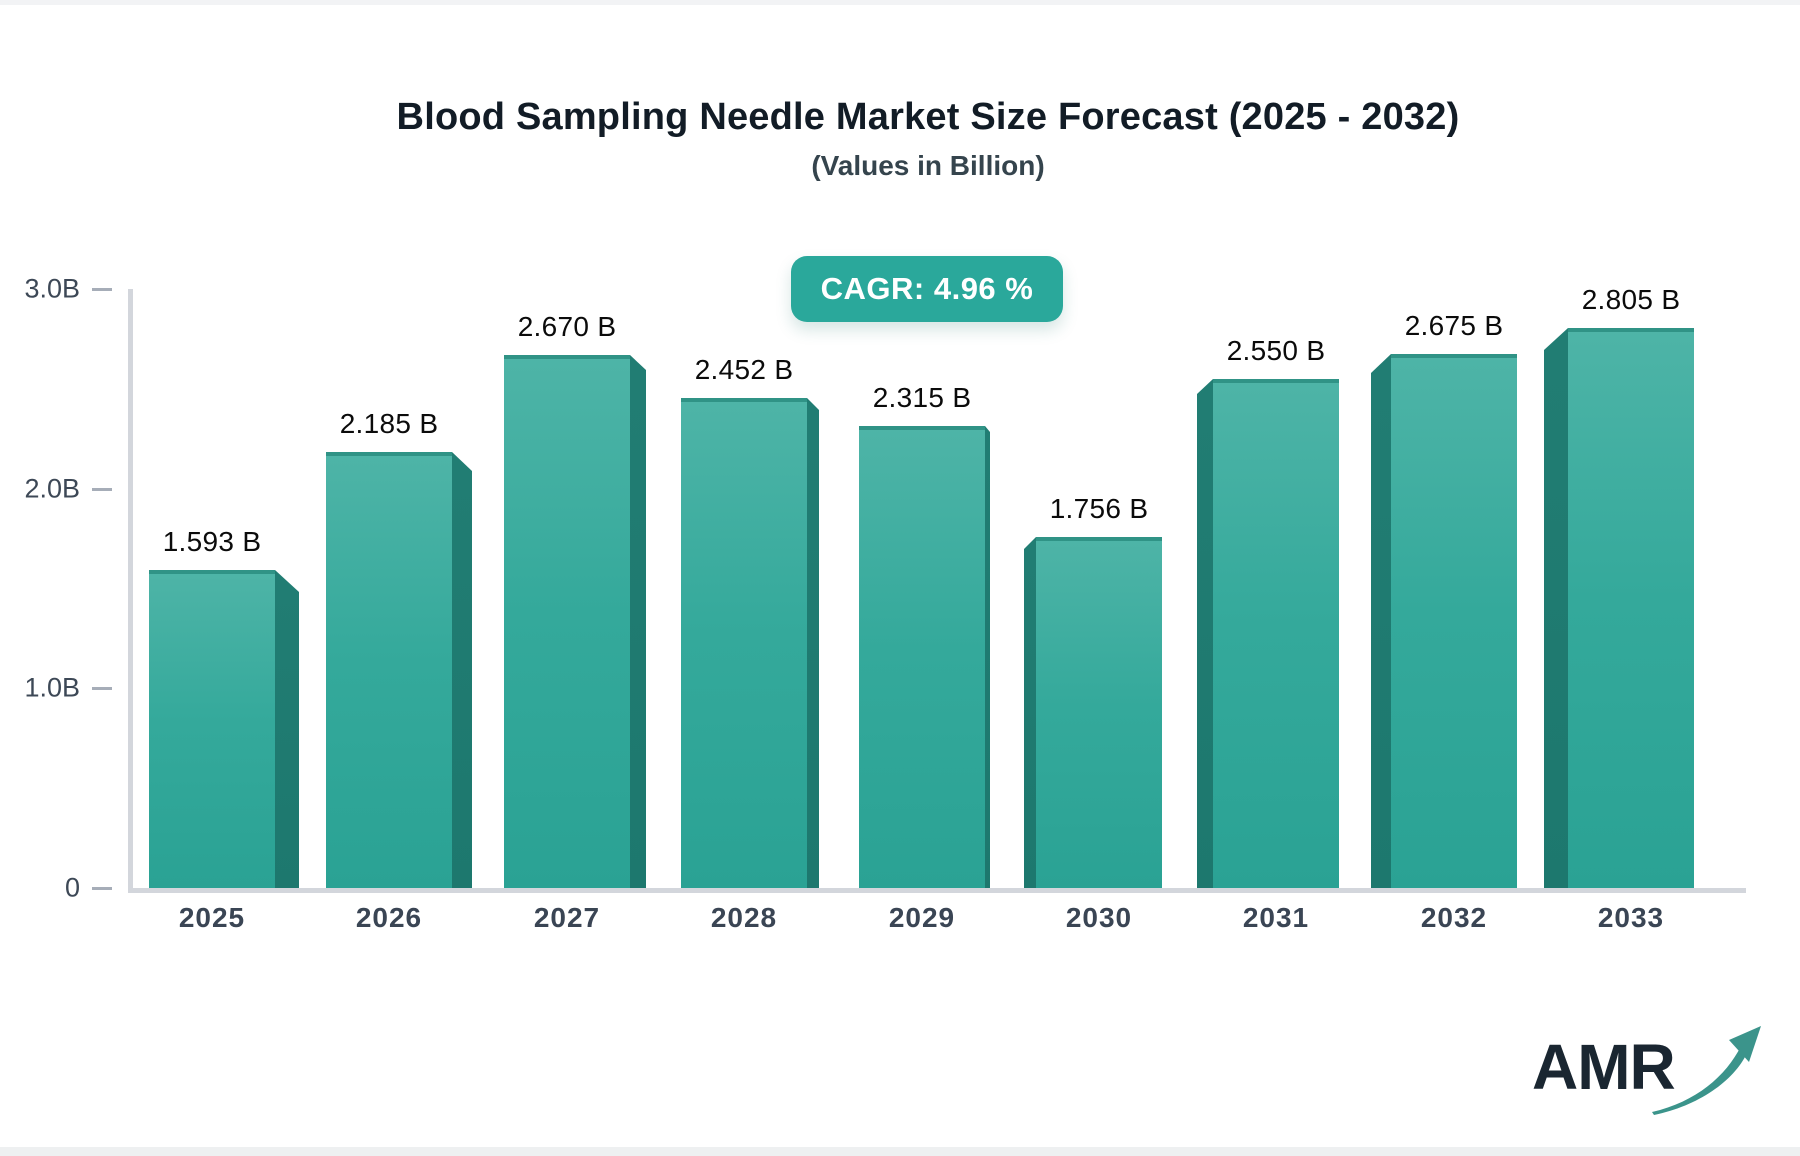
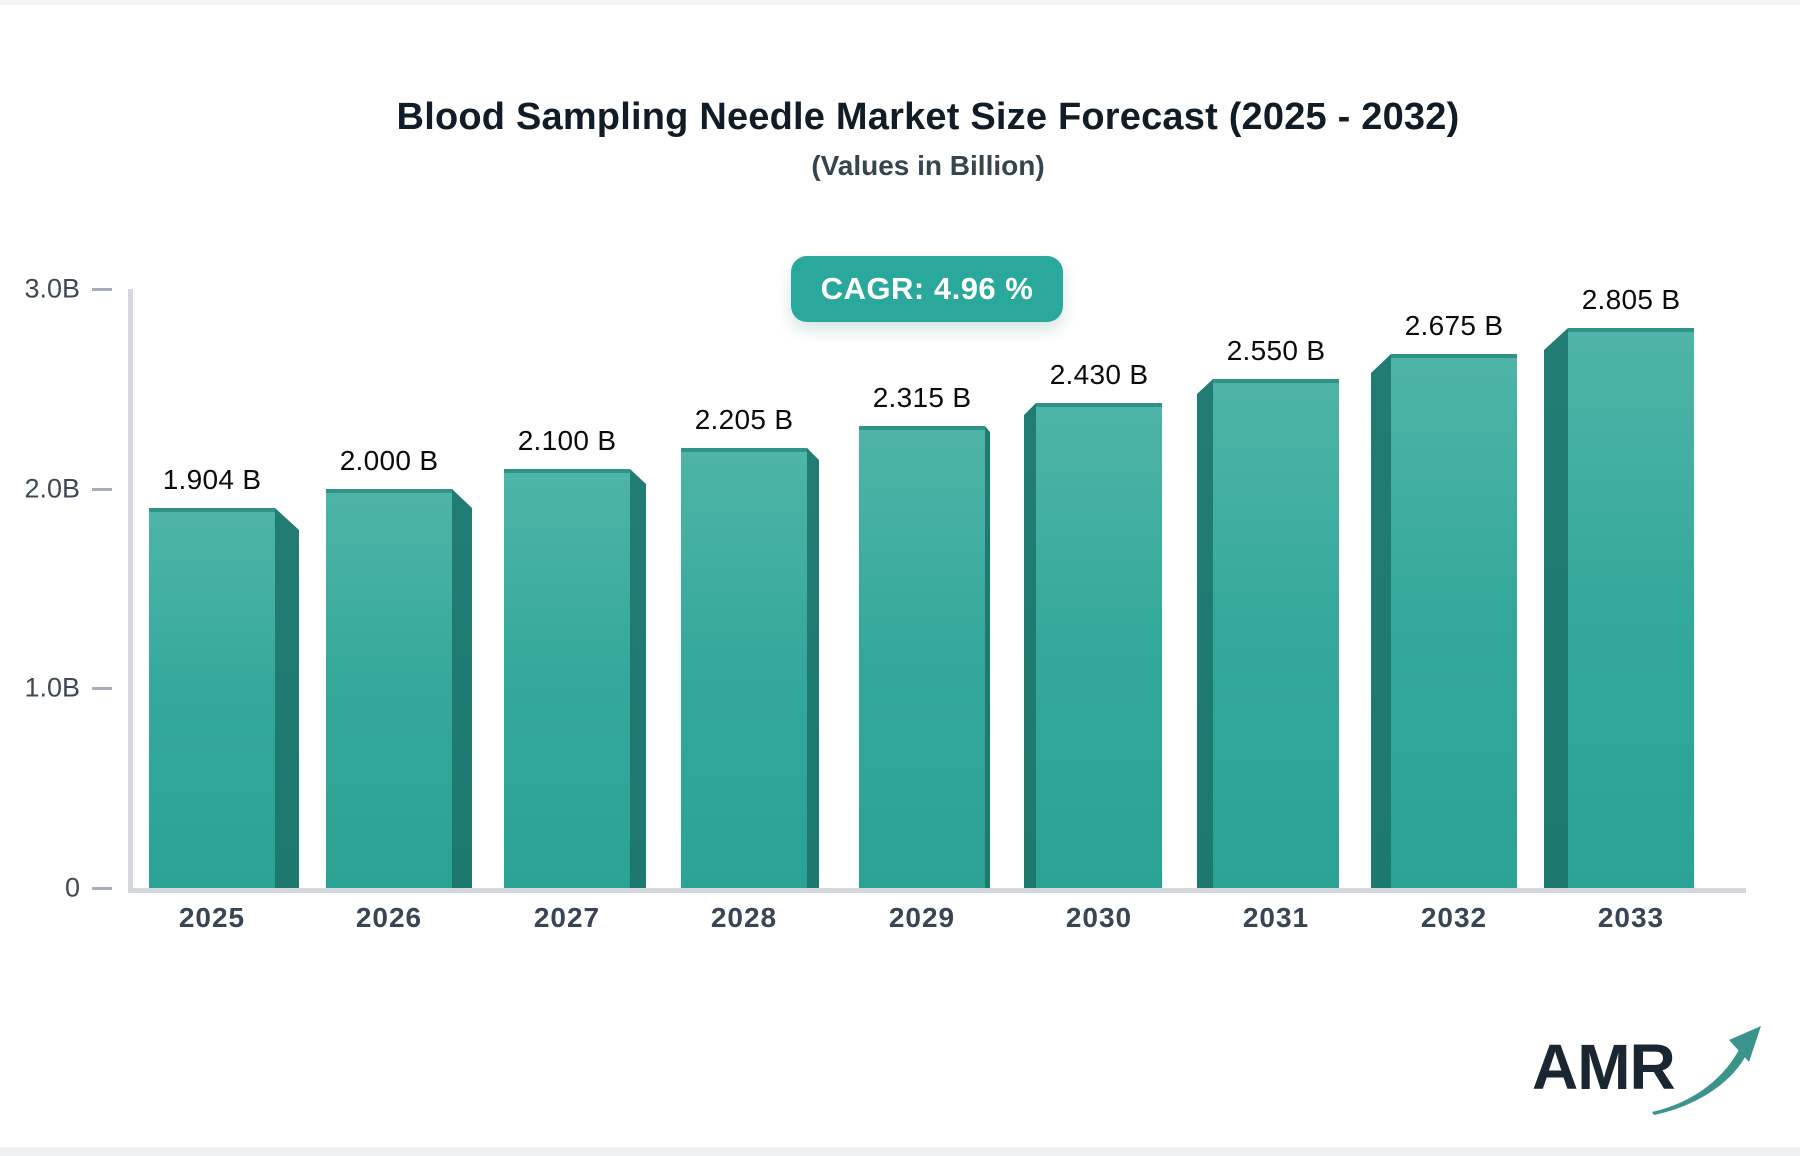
2025: 1.593 -> 1.904
2026: 2.185 -> 2.000
2027: 2.670 -> 2.100
2028: 2.452 -> 2.205
2030: 1.756 -> 2.430
